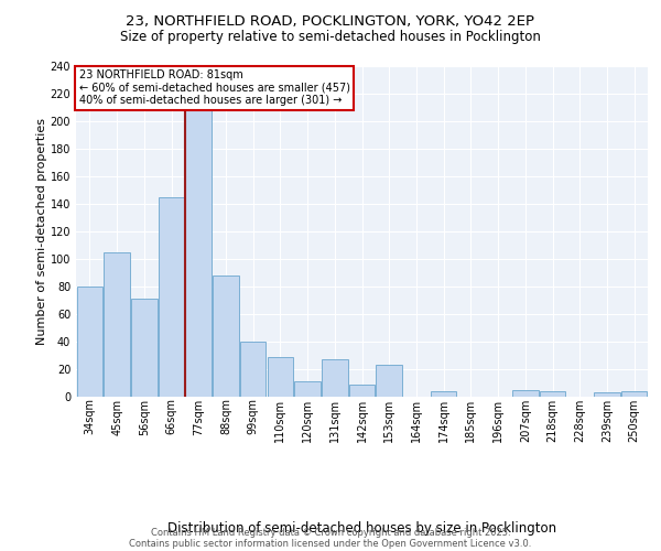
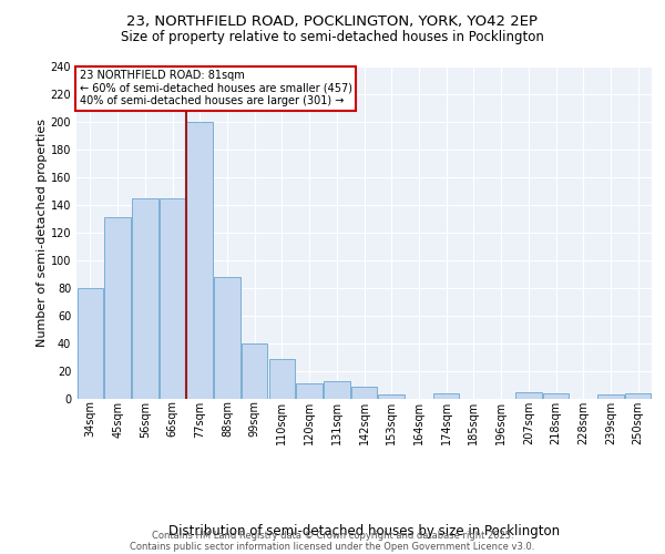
45sqm: 105 -> 131
56sqm: 71 -> 145
77sqm: 208 -> 200
131sqm: 27 -> 13
153sqm: 23 -> 3
